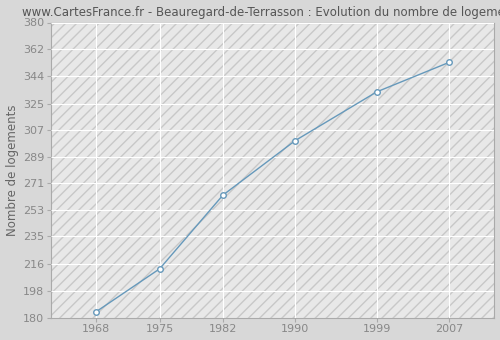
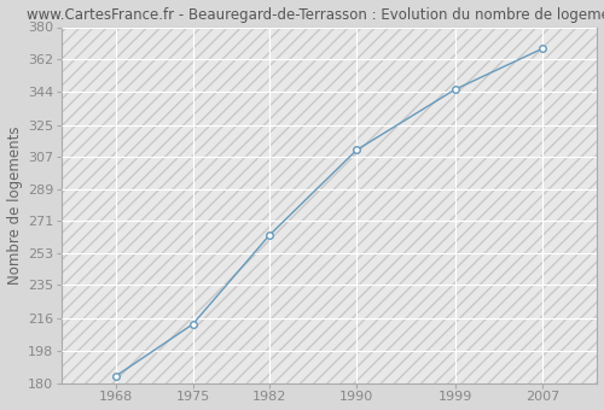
1990: 300 -> 311
1999: 333 -> 345
2007: 353 -> 368
